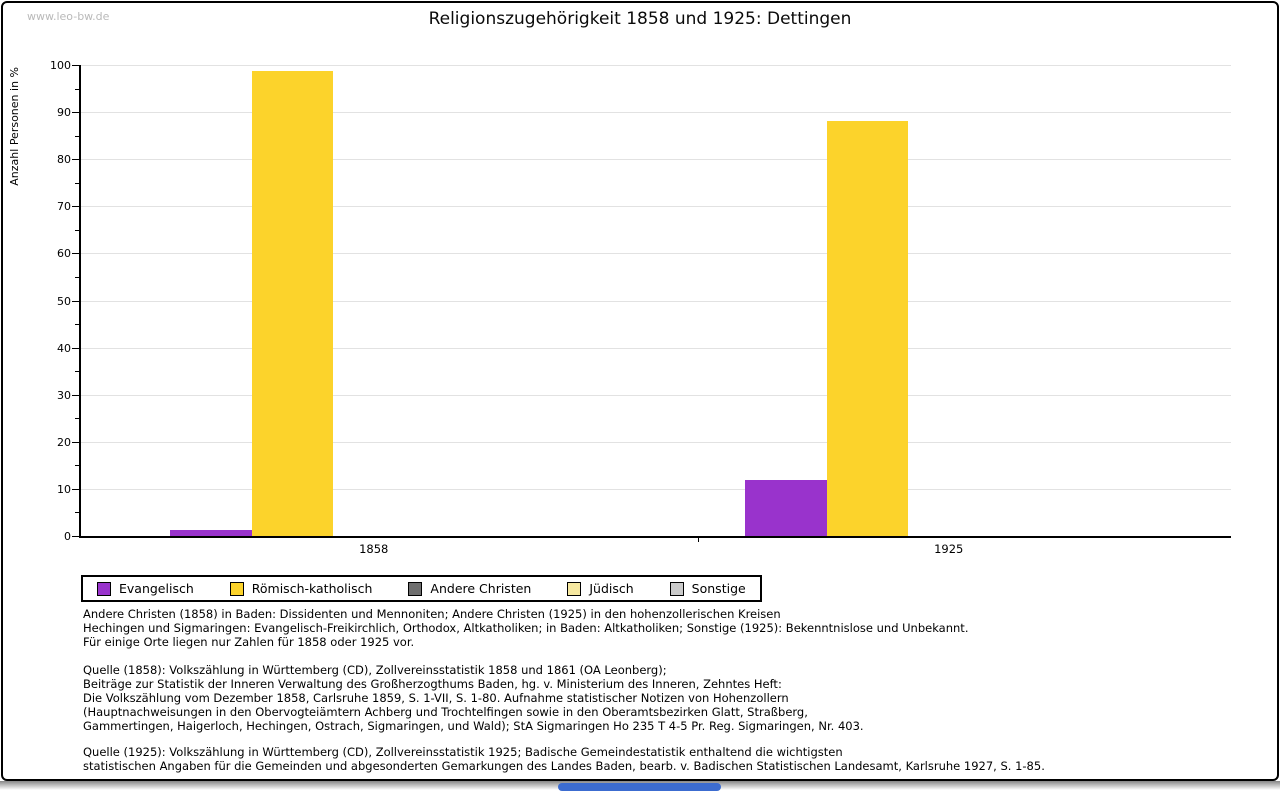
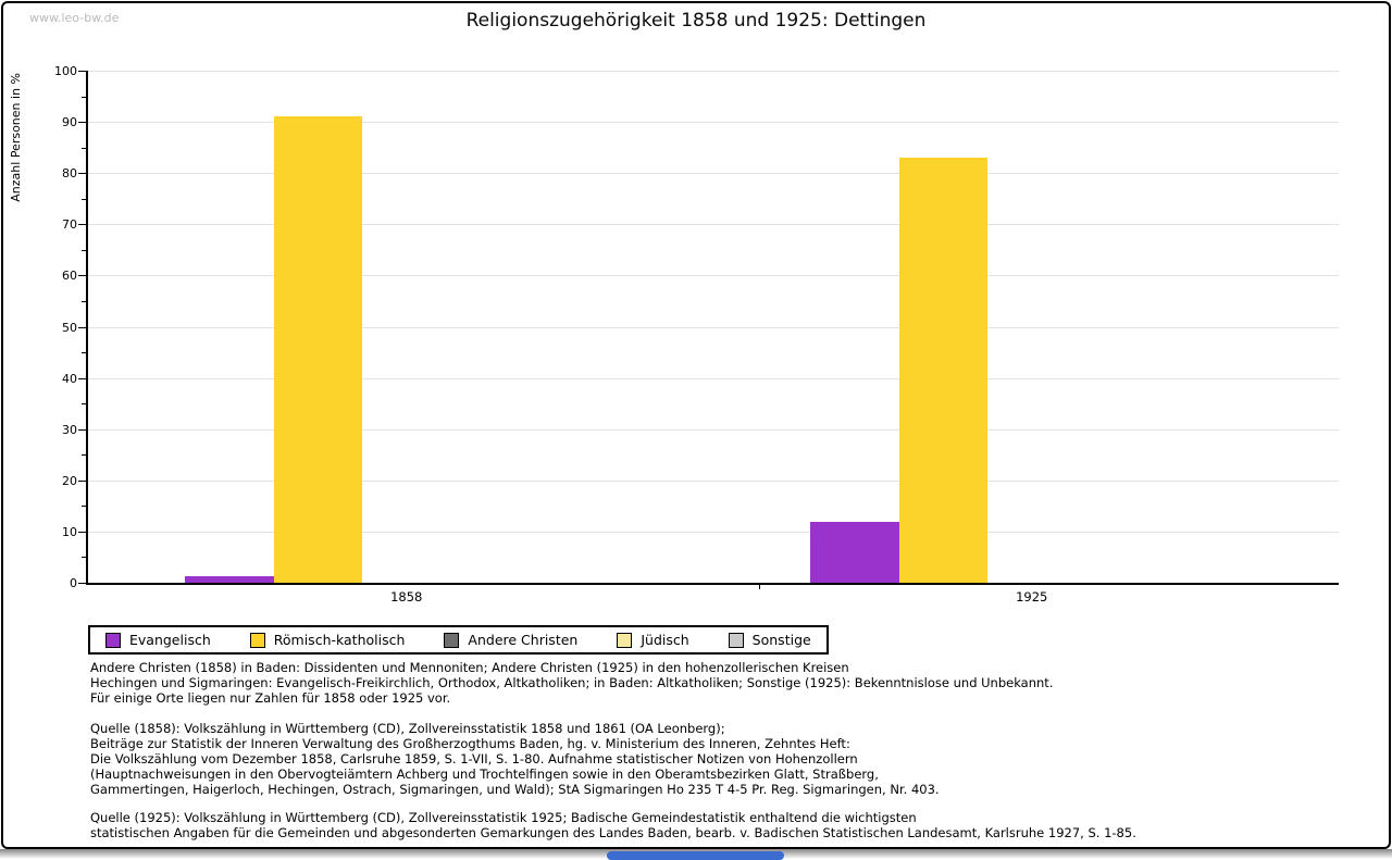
Römisch-katholisch/1858: 99 -> 91
Römisch-katholisch/1925: 88 -> 83
